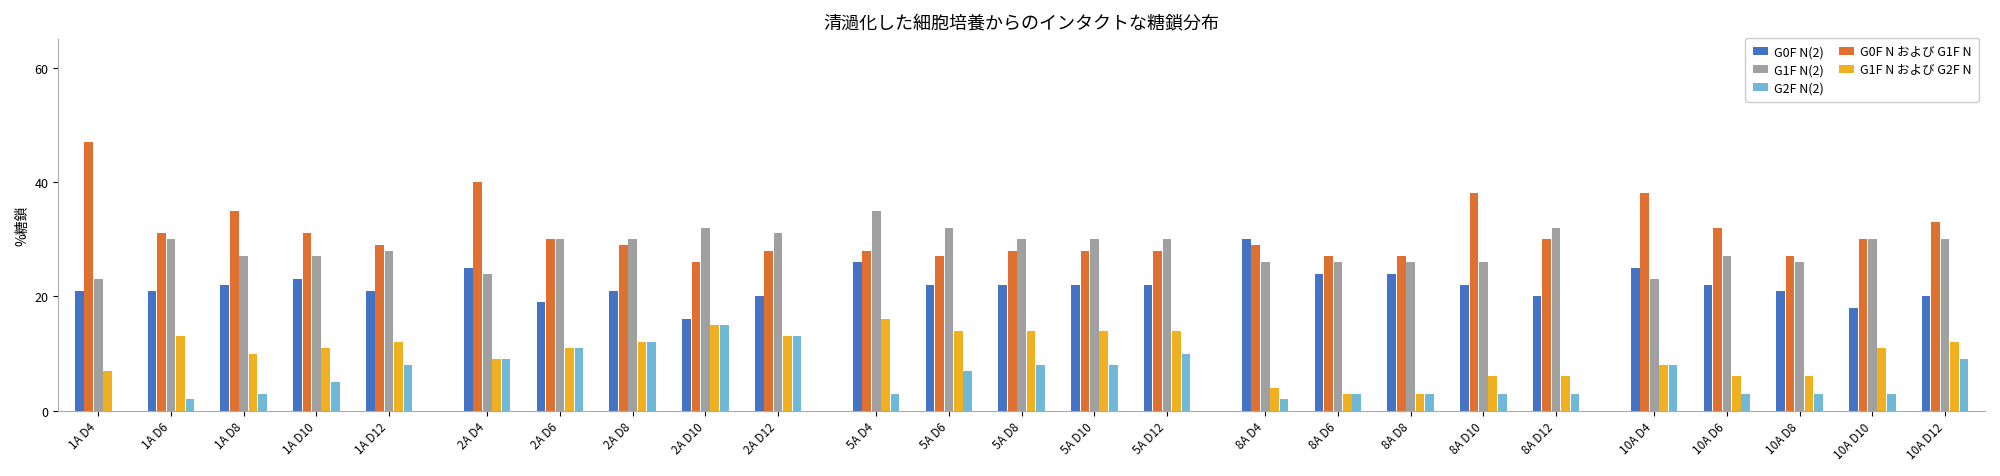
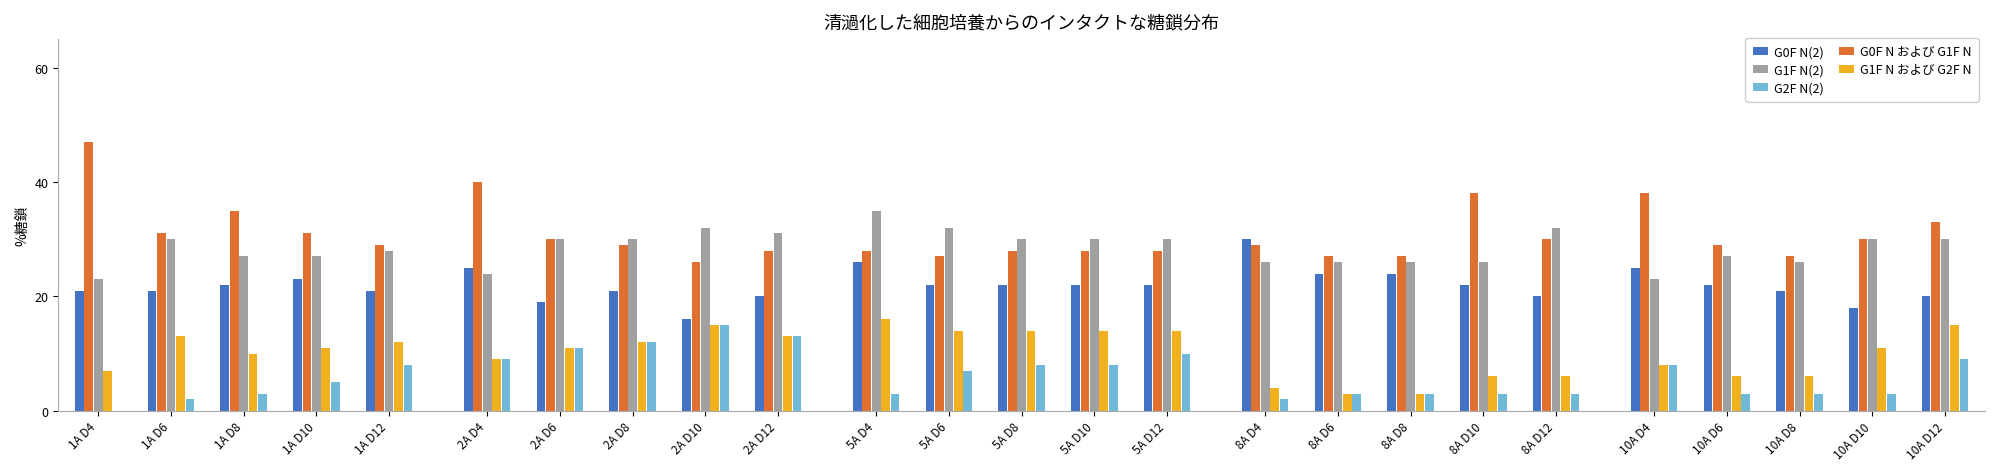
G0F N および G1F N/10A D6: 32 -> 29
G1F N および G2F N/10A D12: 12 -> 15
